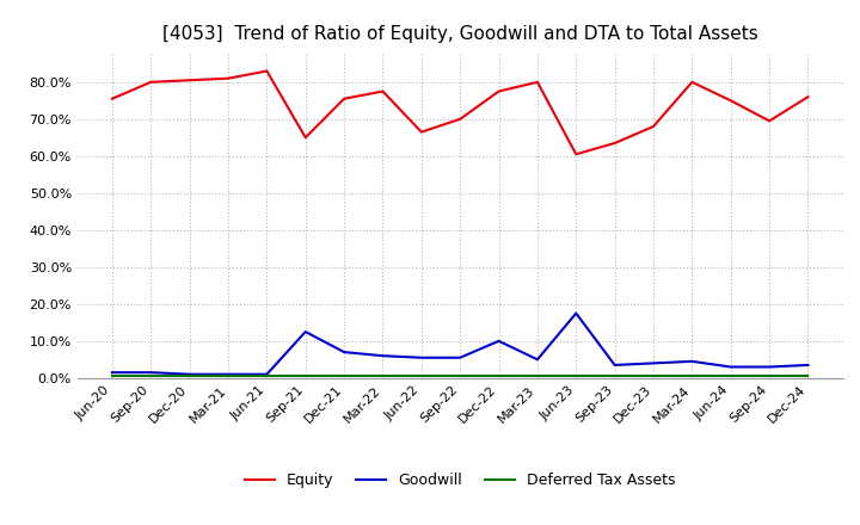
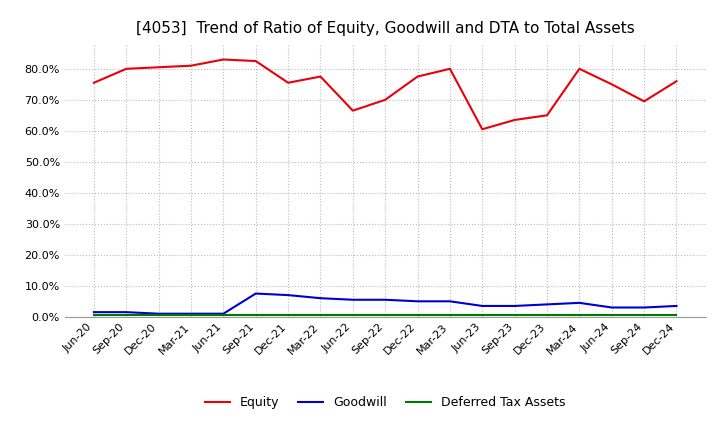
Equity/Sep-21: 65.0% -> 82.5%
Goodwill/Sep-21: 12.5% -> 7.5%
Goodwill/Dec-22: 10.0% -> 5.0%
Goodwill/Jun-23: 17.5% -> 3.5%
Equity/Dec-23: 68.0% -> 65.0%
